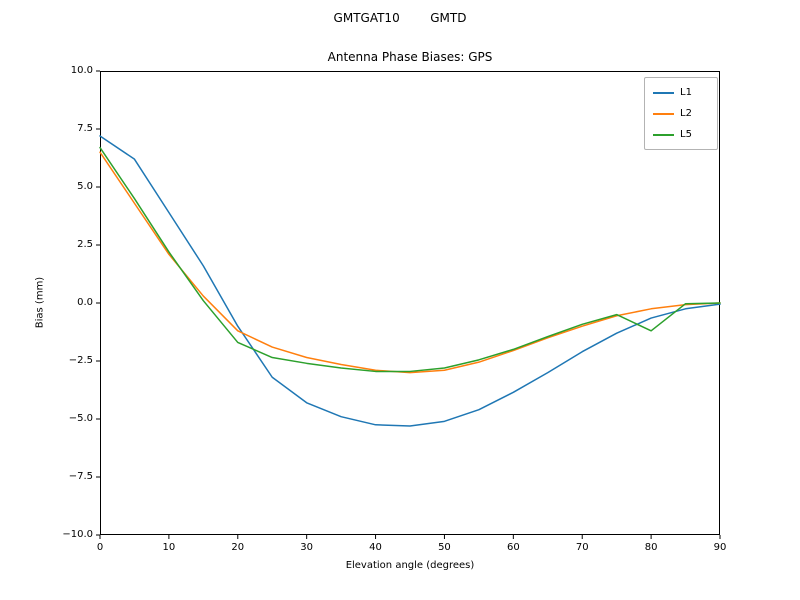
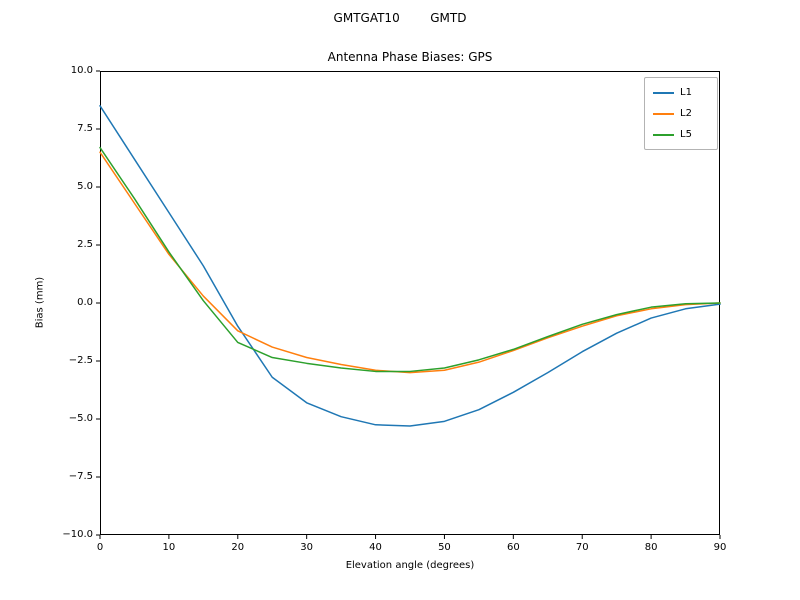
L1/0: 7.2 -> 8.5
L5/80: -1.2 -> -0.2
